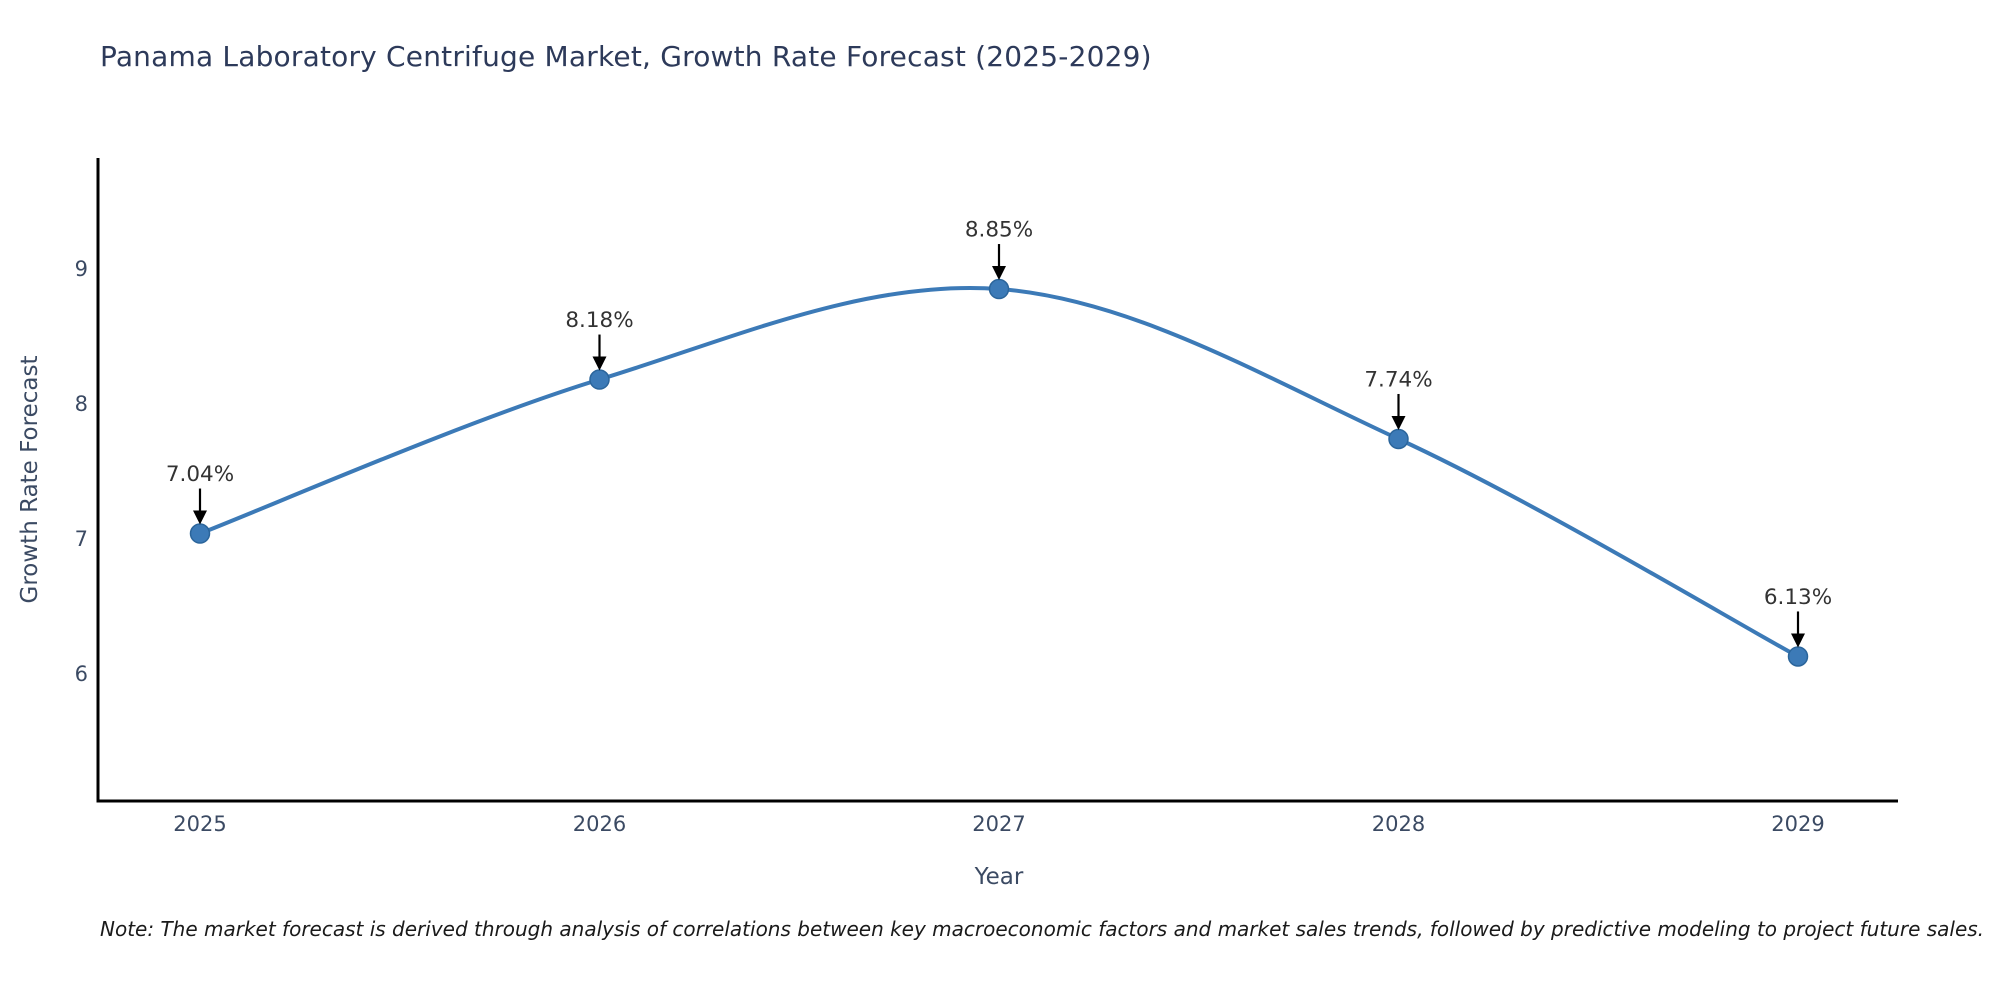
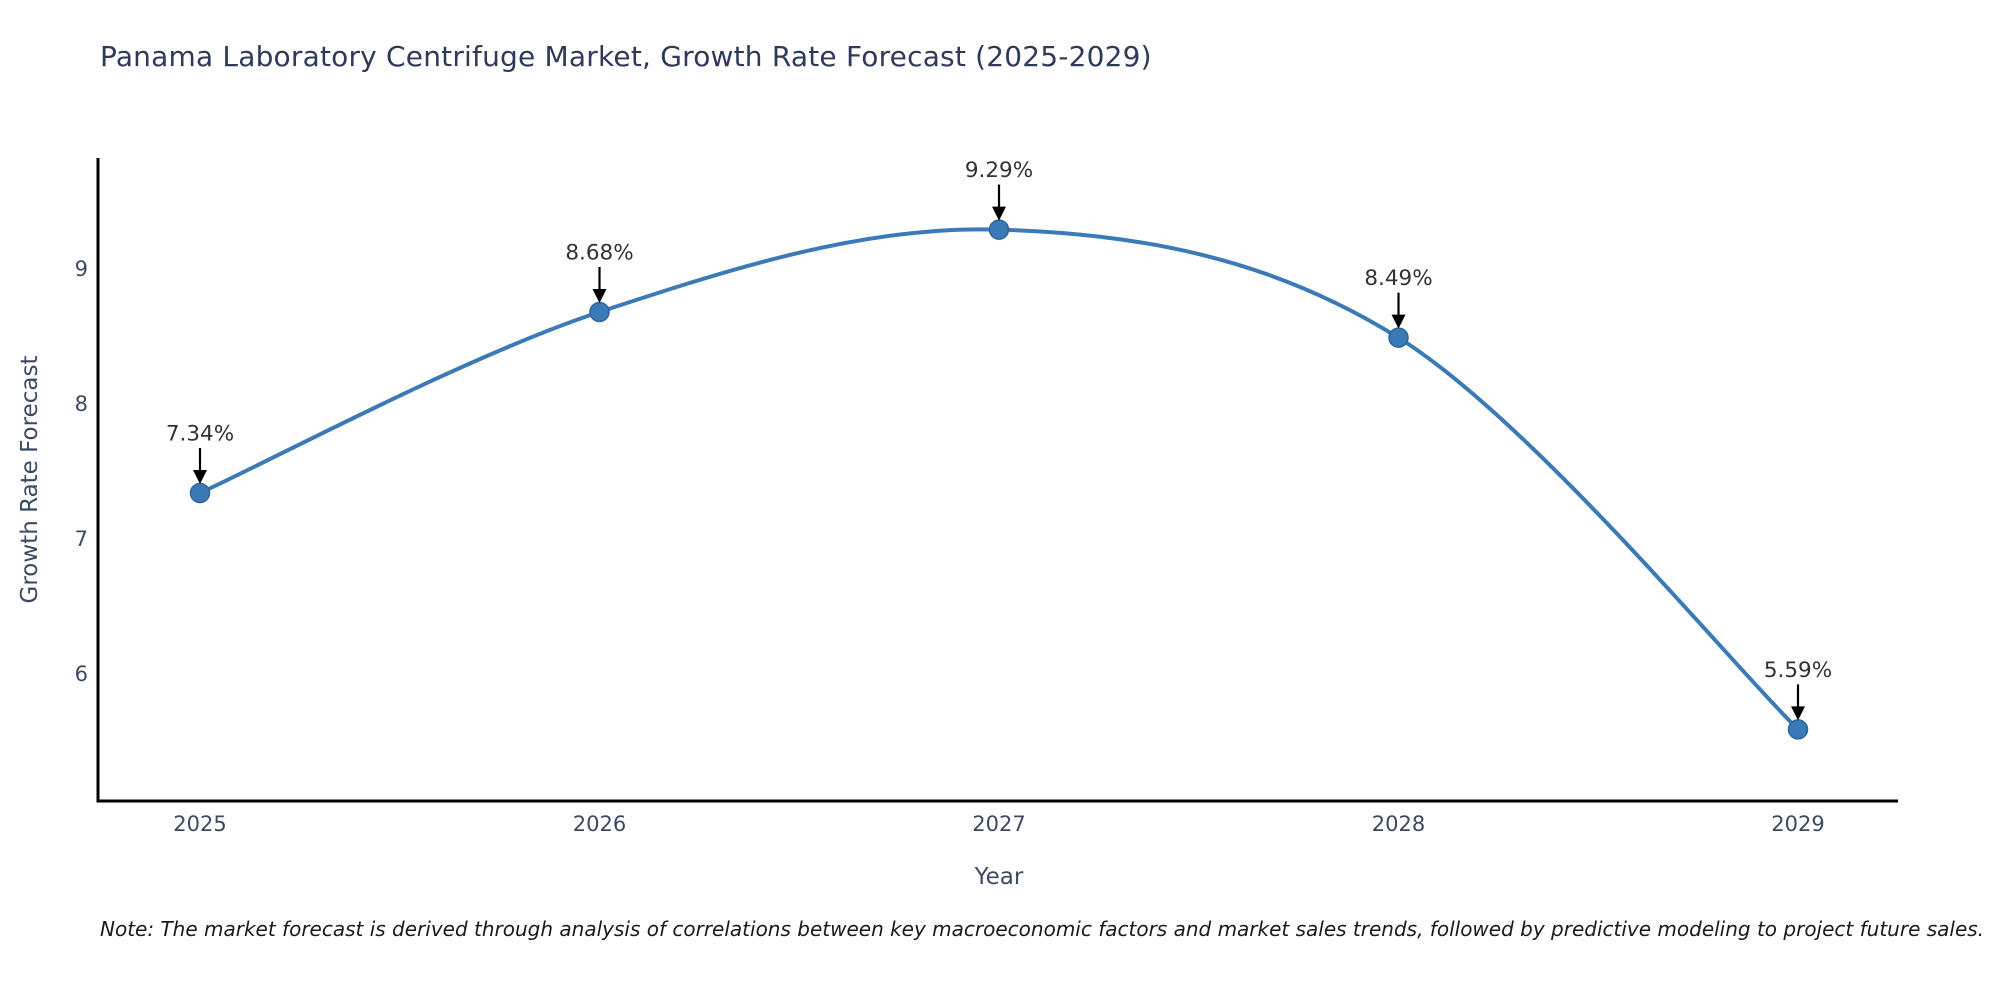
2025: 7.04% -> 7.34%
2026: 8.18% -> 8.68%
2027: 8.85% -> 9.29%
2028: 7.74% -> 8.49%
2029: 6.13% -> 5.59%
